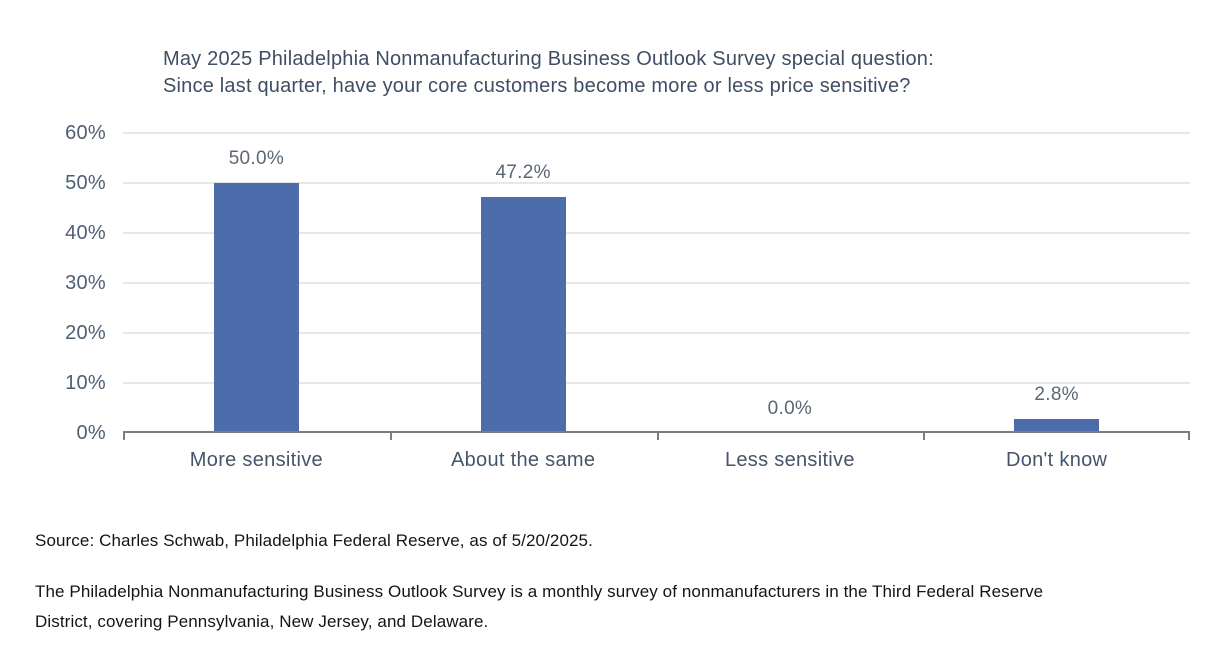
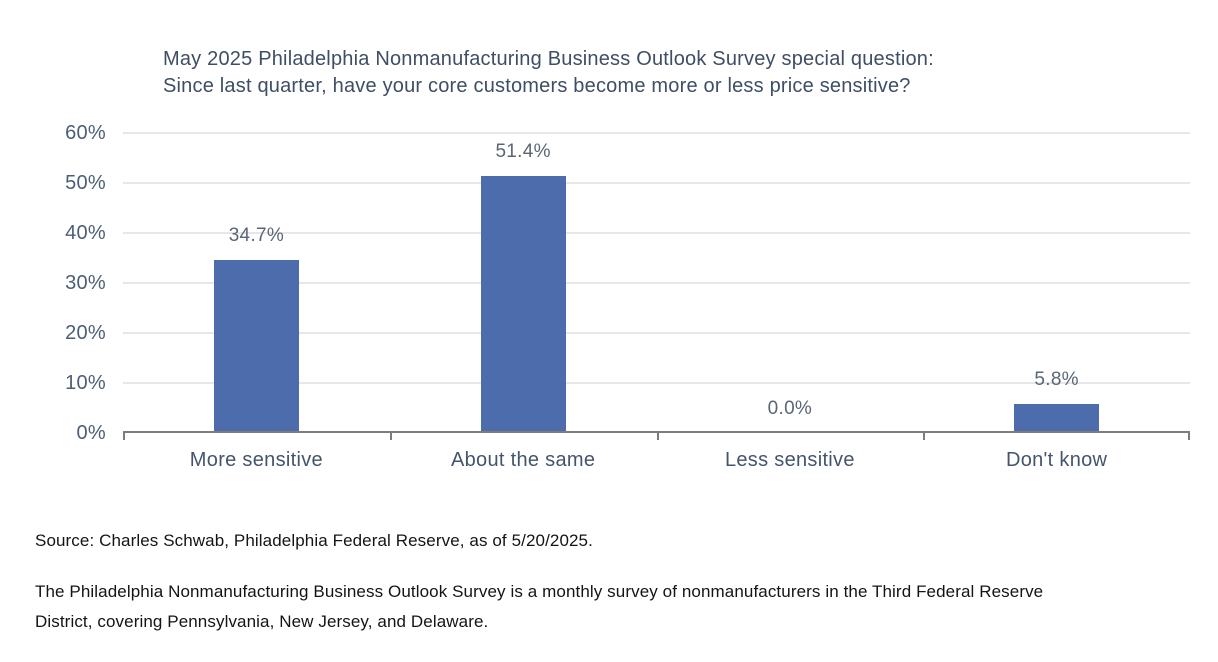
More sensitive: 50.0% -> 34.7%
About the same: 47.2% -> 51.4%
Don't know: 2.8% -> 5.8%
